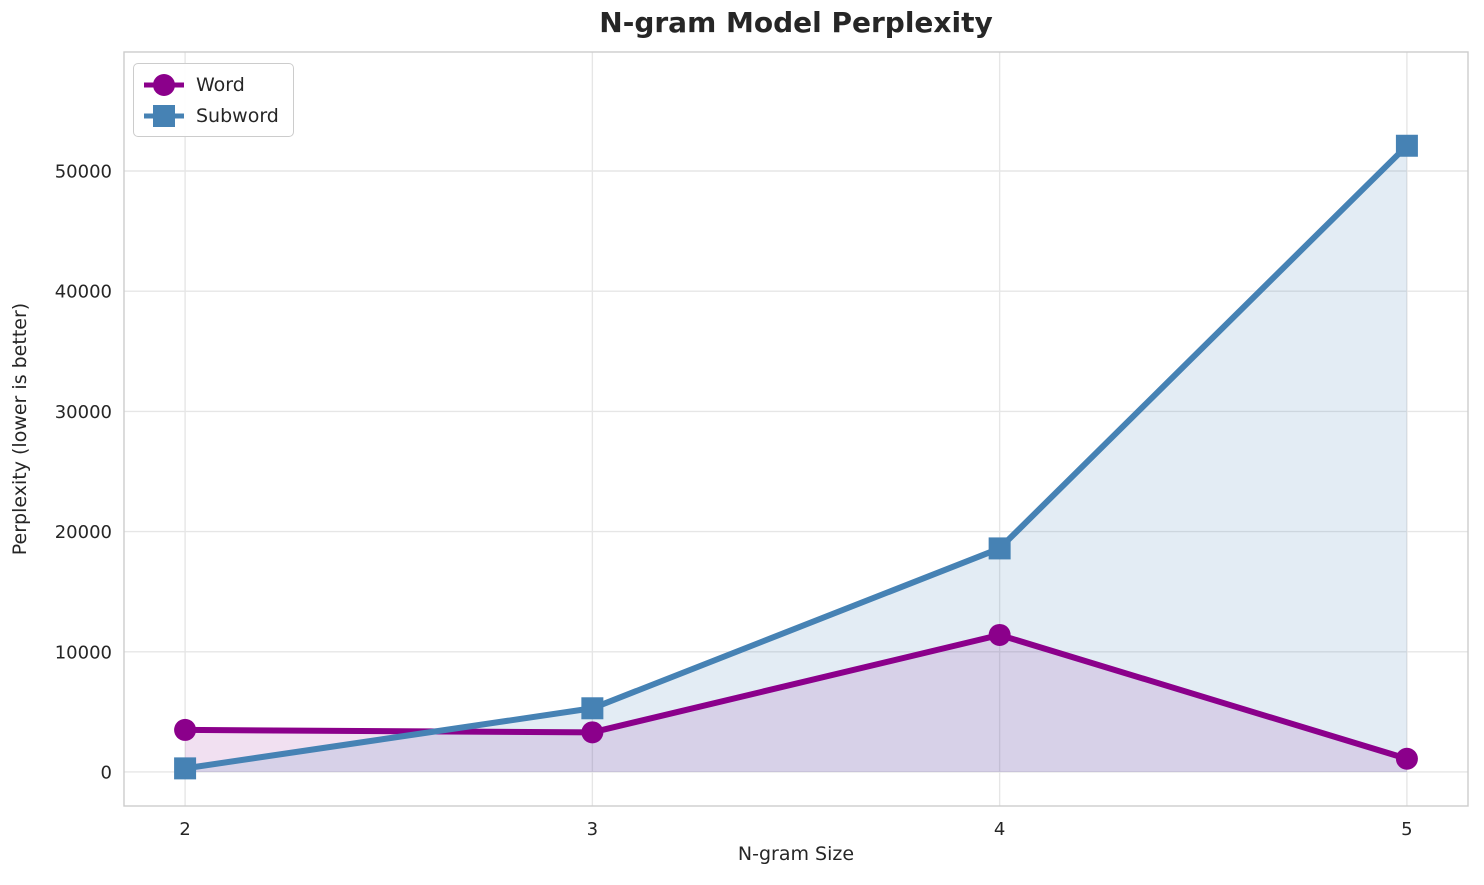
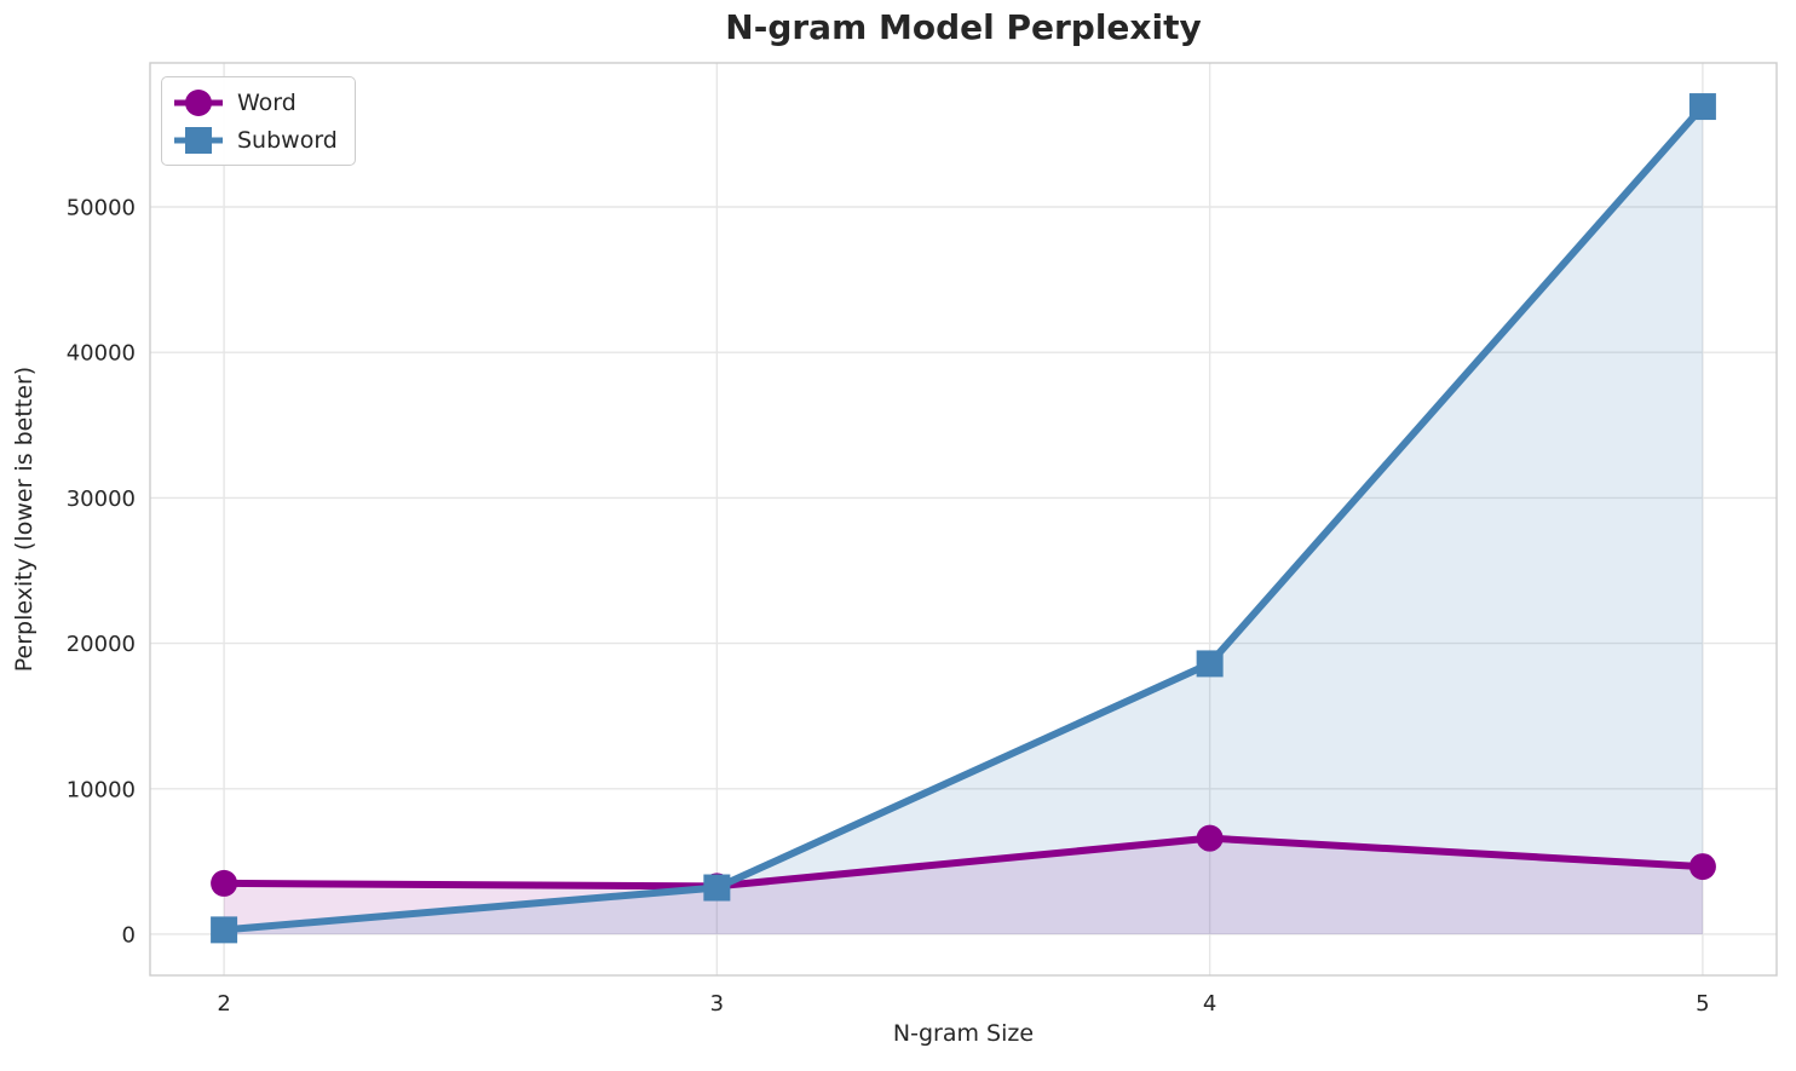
Subword/3: 5300 -> 3200
Word/4: 11400 -> 6600
Word/5: 1100 -> 4600
Subword/5: 52100 -> 56900
